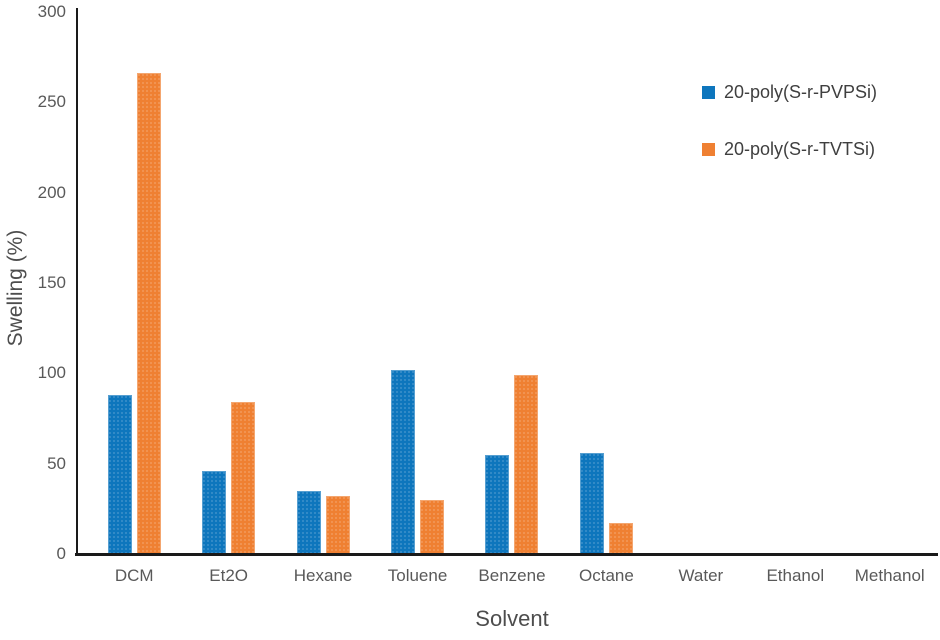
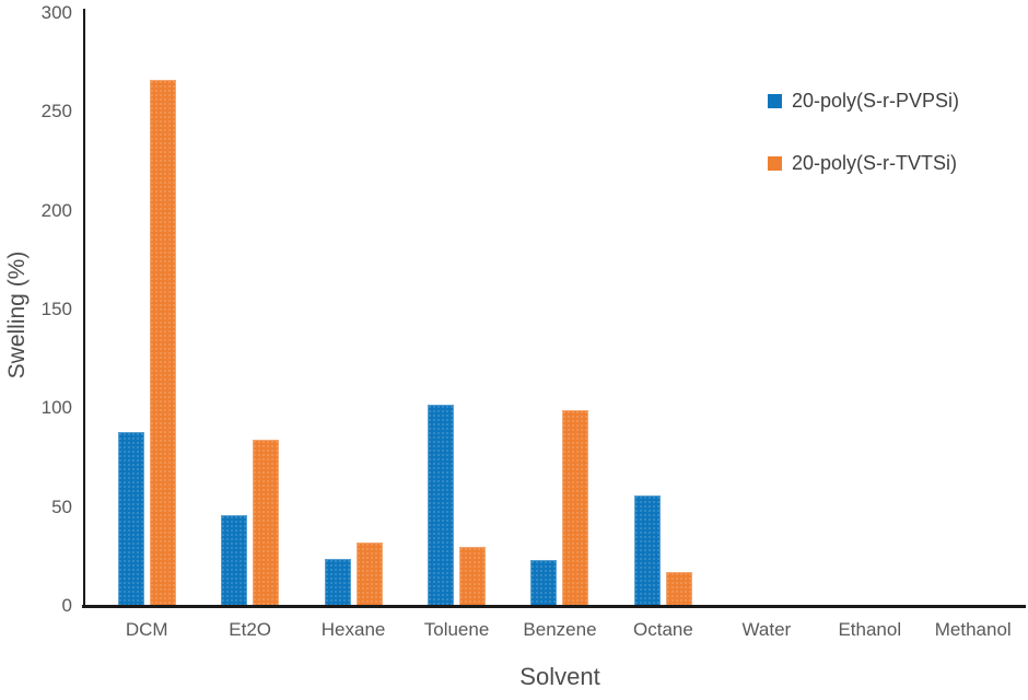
20-poly(S-r-PVPSi)/Hexane: 35 -> 24
20-poly(S-r-PVPSi)/Benzene: 55 -> 23
